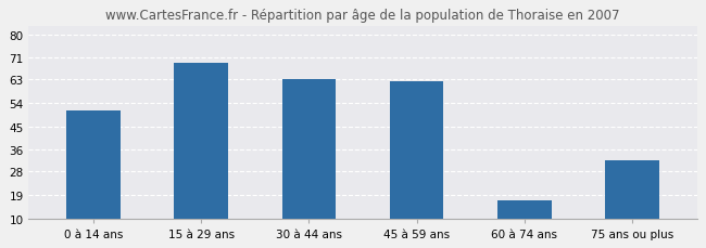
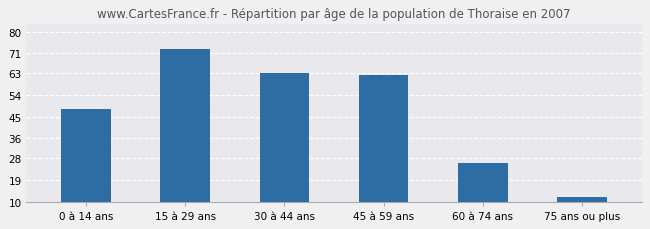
0 à 14 ans: 51 -> 48
15 à 29 ans: 69 -> 73
60 à 74 ans: 17 -> 26
75 ans ou plus: 32 -> 12
